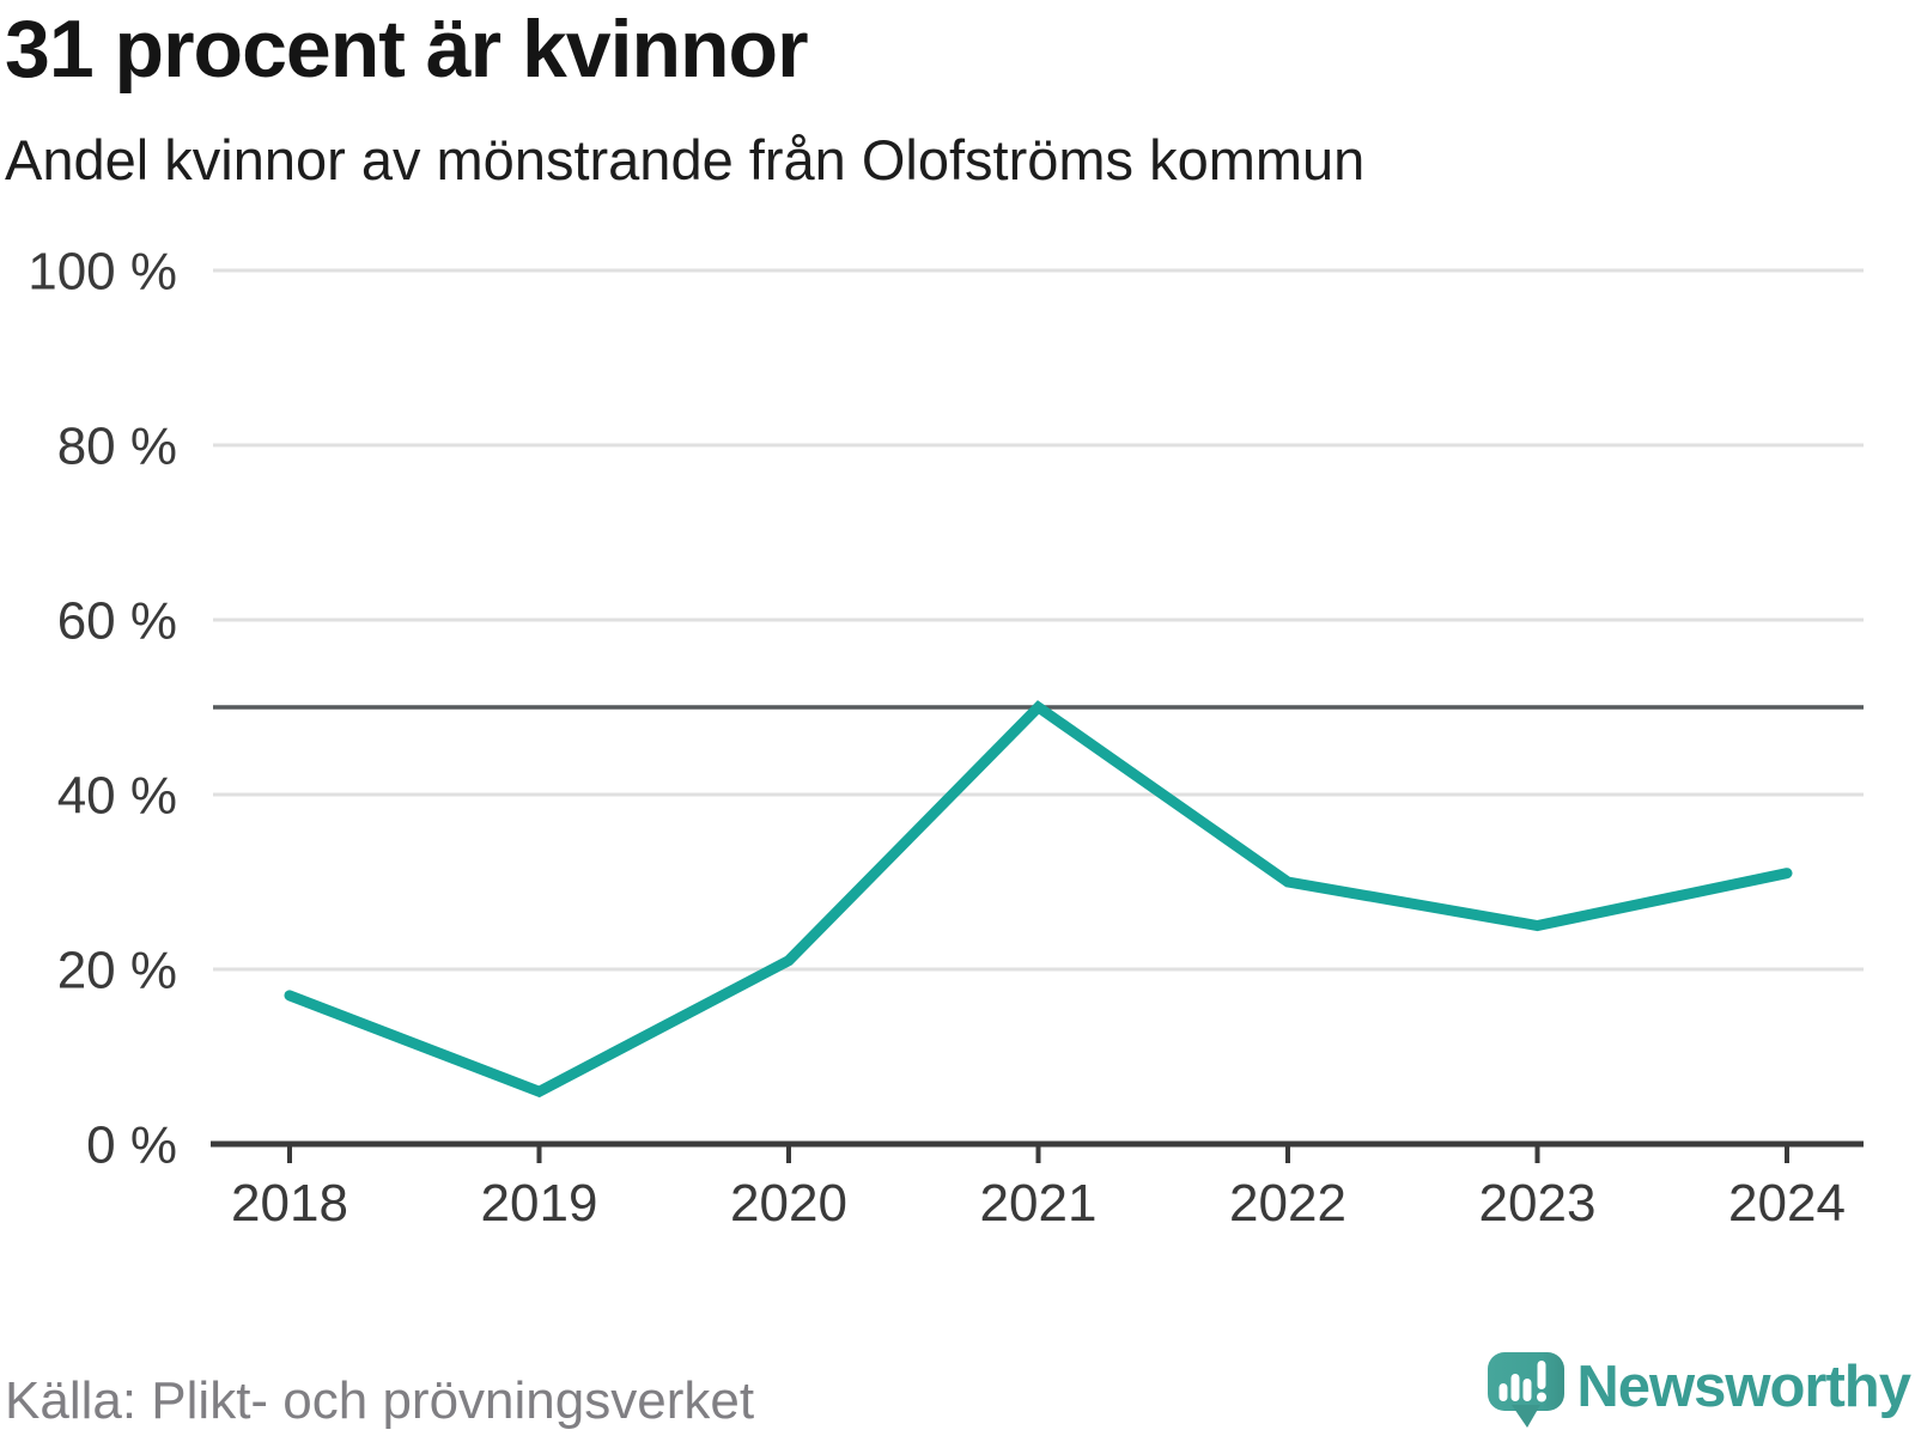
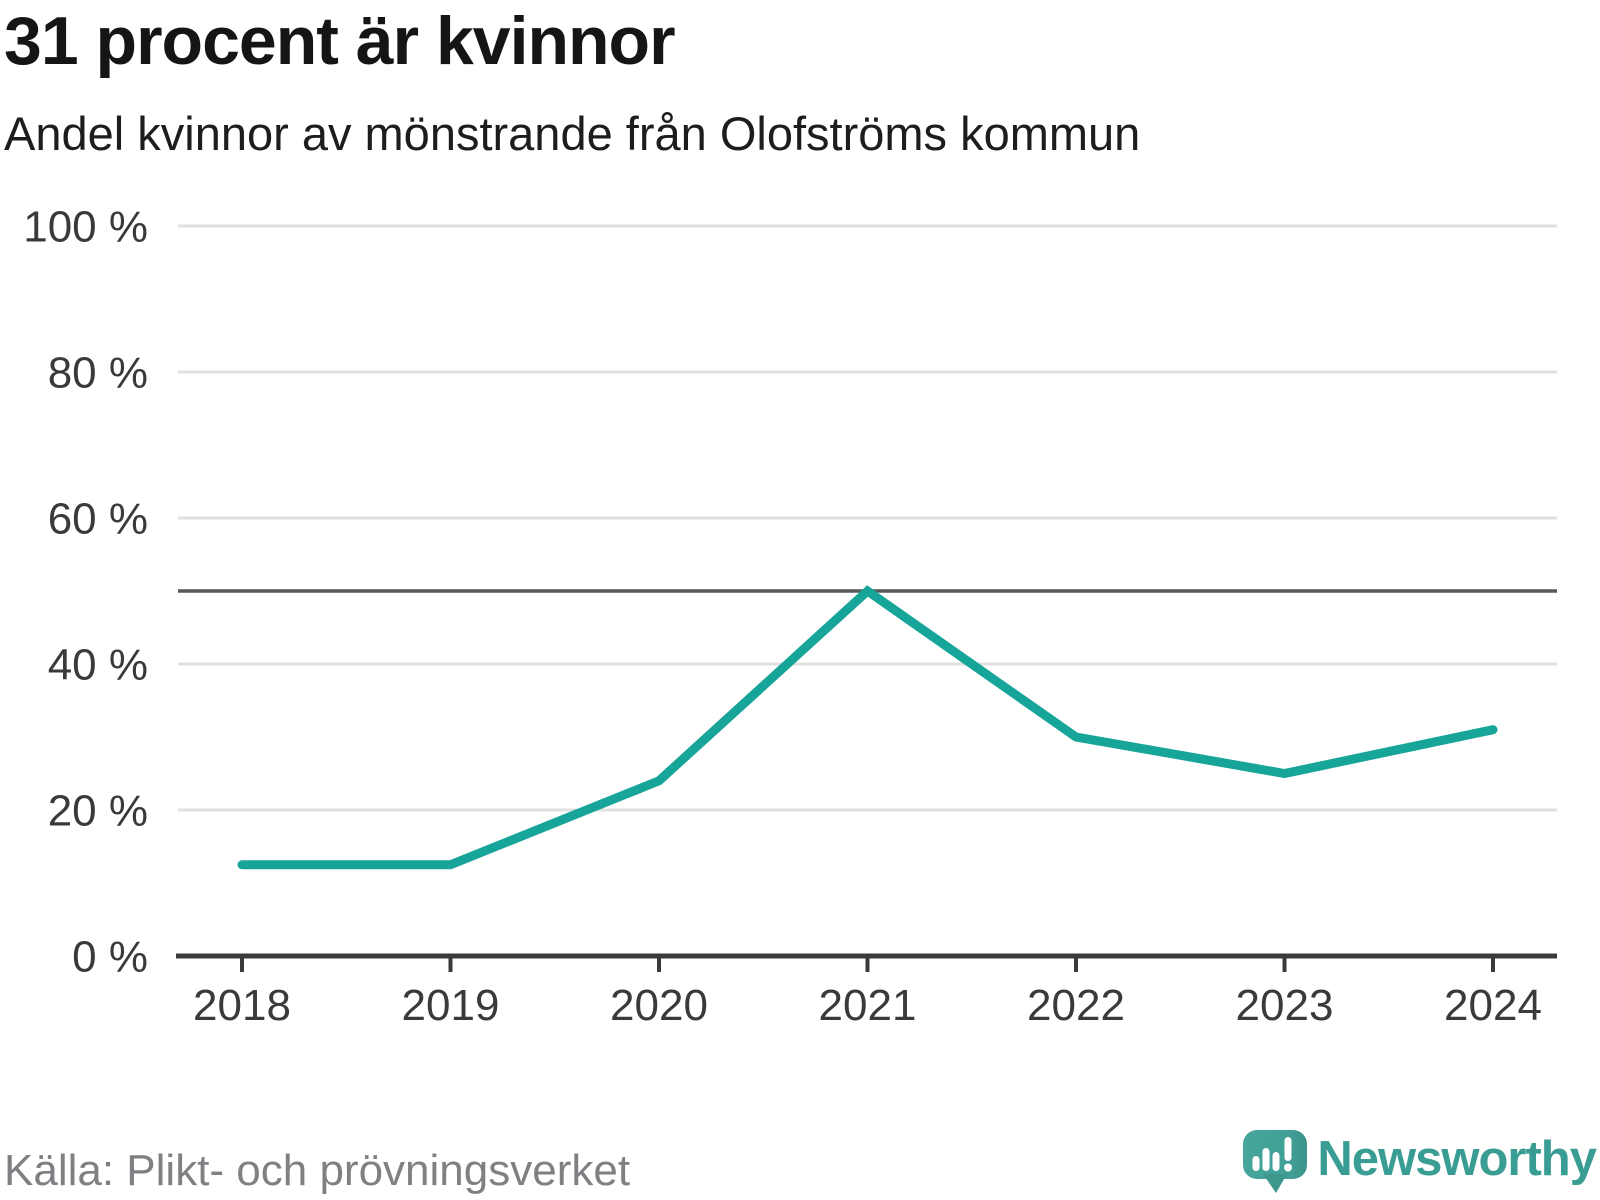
2018: 17% -> 12%
2019: 6% -> 12%
2020: 21% -> 24%
